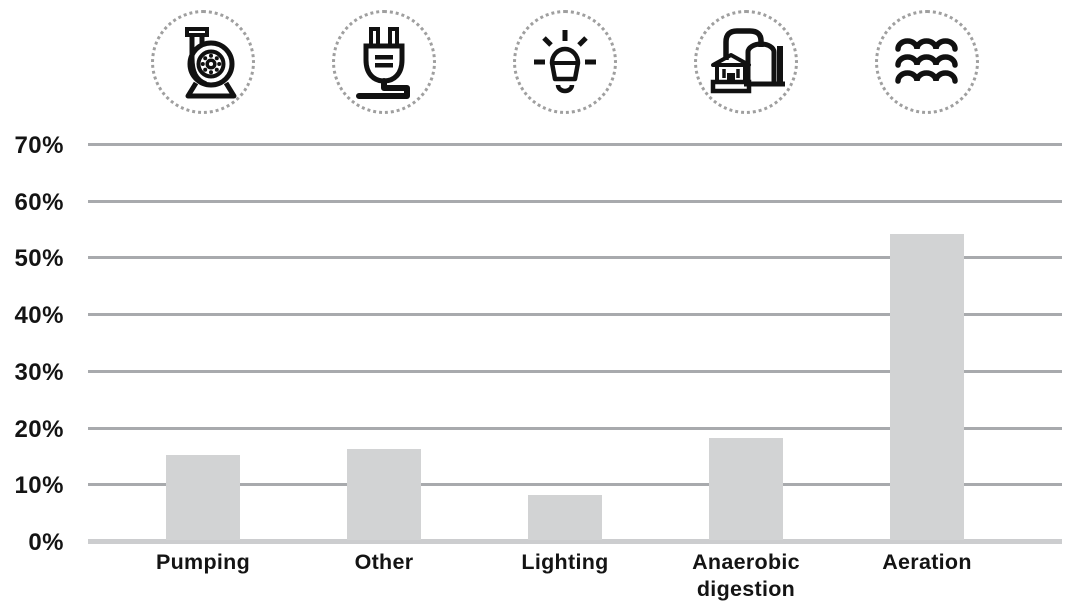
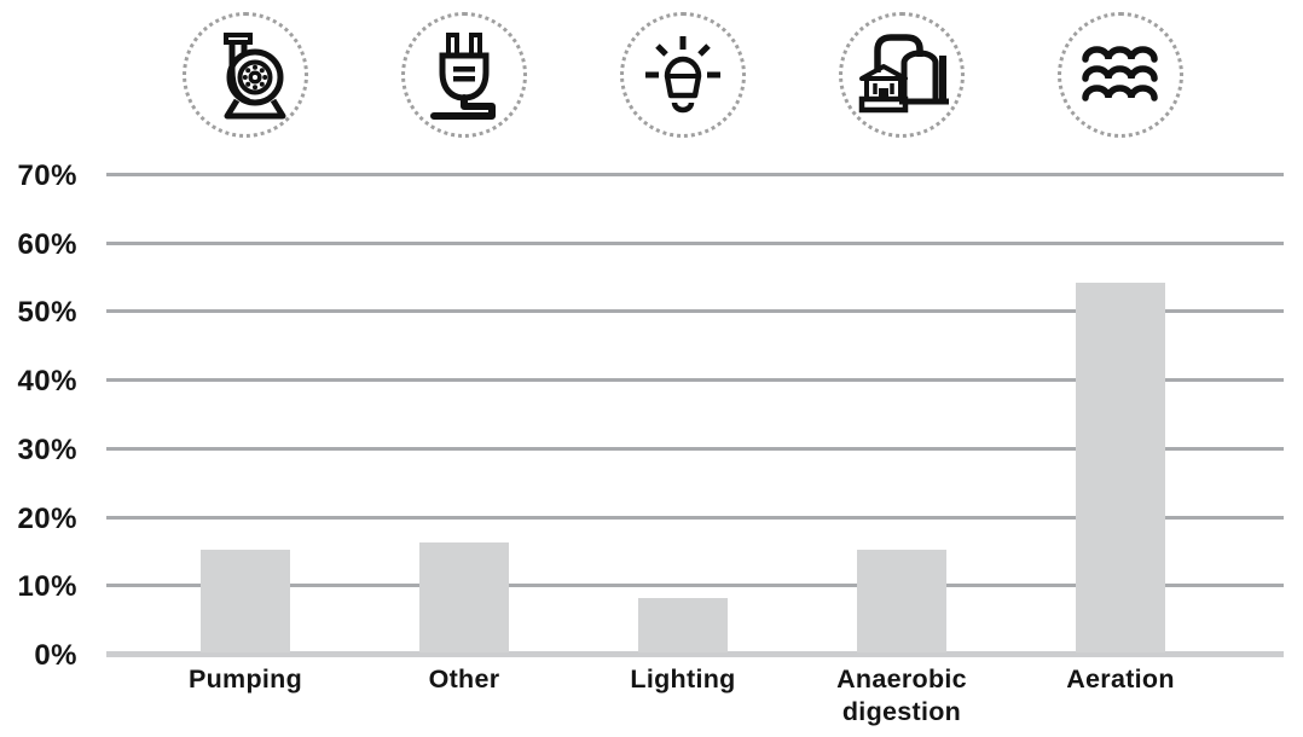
Anaerobic digestion: 18% -> 15%
